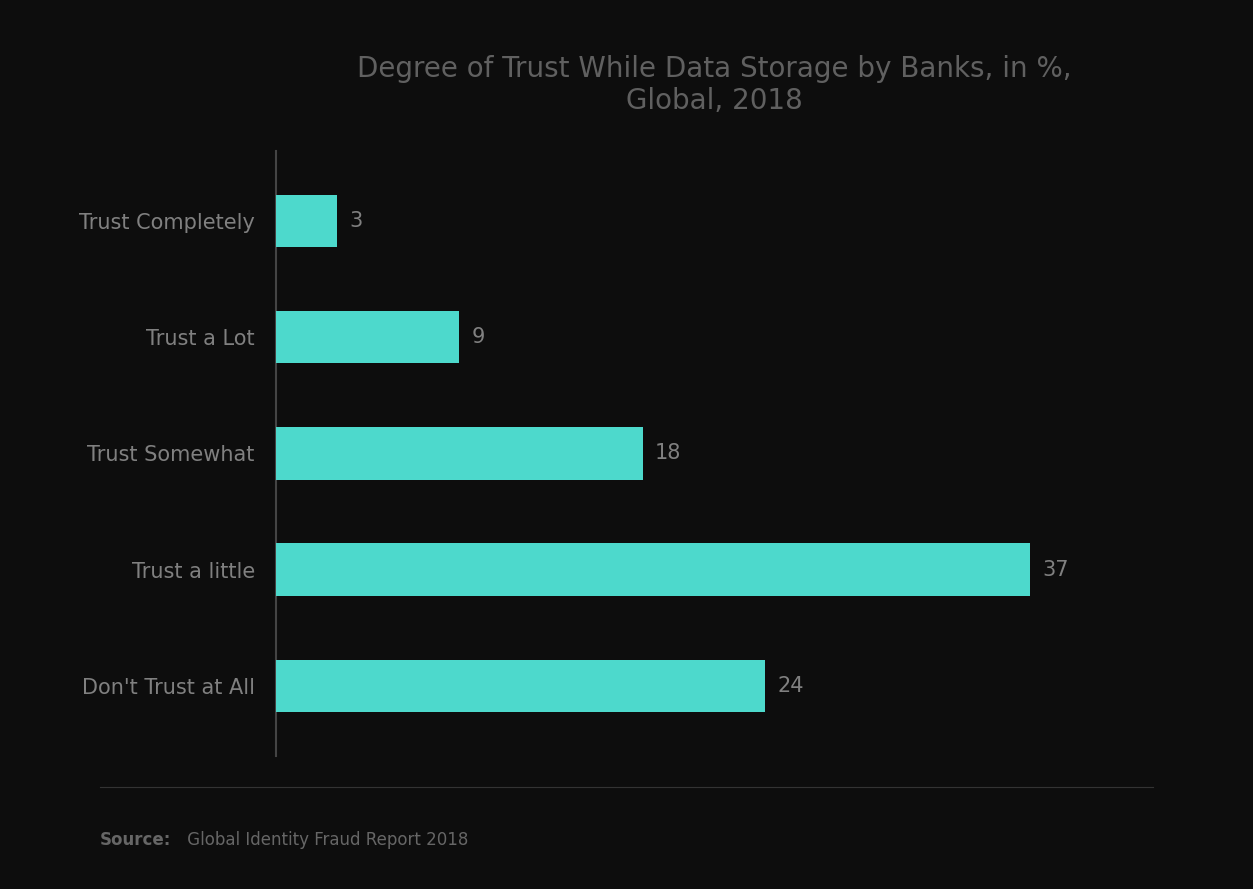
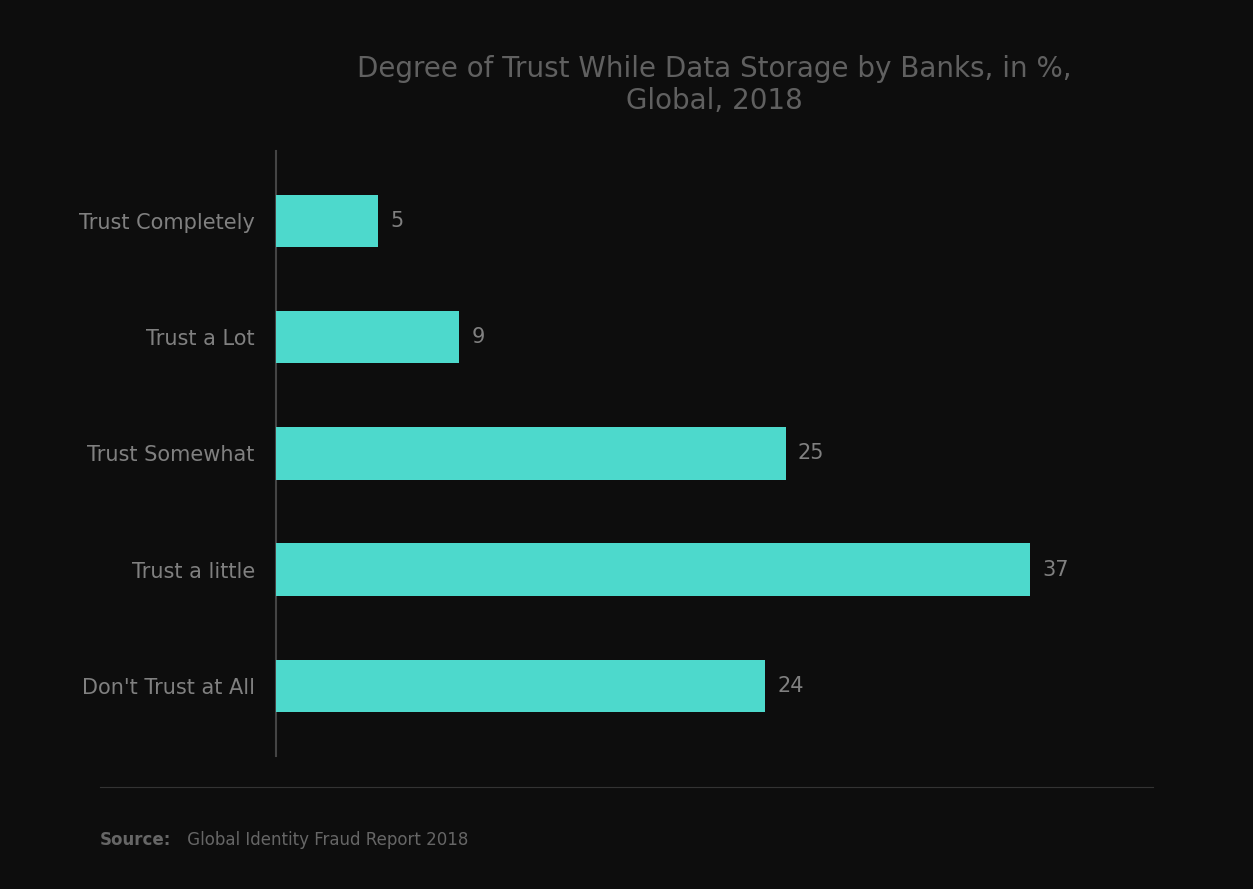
Trust Completely: 3 -> 5
Trust Somewhat: 18 -> 25
